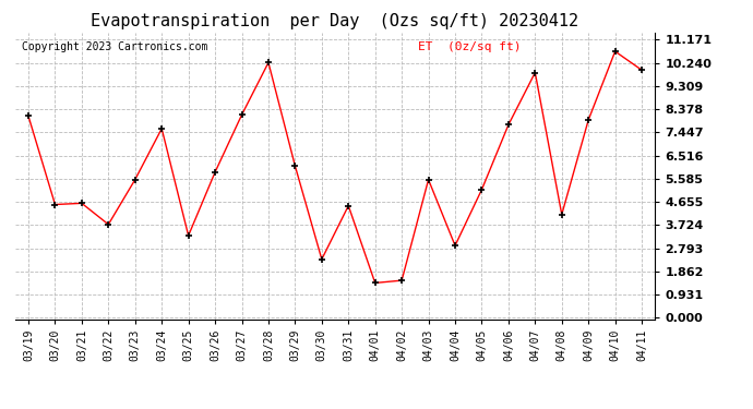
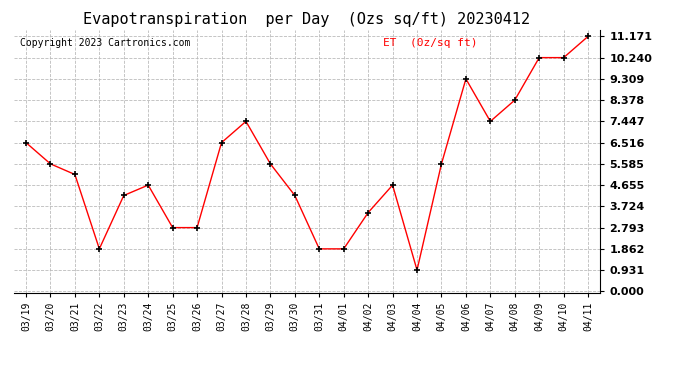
03/19: 8.10 -> 6.52
03/20: 4.55 -> 5.58
03/21: 4.60 -> 5.12
03/22: 3.75 -> 1.86
03/23: 5.55 -> 4.20
03/24: 7.60 -> 4.66
03/25: 3.30 -> 2.79
03/26: 5.85 -> 2.79
03/27: 8.15 -> 6.52
03/28: 10.25 -> 7.45
03/29: 6.10 -> 5.58
03/30: 2.35 -> 4.20
03/31: 4.50 -> 1.86
04/01: 1.40 -> 1.86
04/02: 1.50 -> 3.45
04/03: 5.55 -> 4.66
04/04: 2.90 -> 0.93
04/05: 5.15 -> 5.58
04/06: 7.75 -> 9.31
04/07: 9.85 -> 7.45
04/08: 4.15 -> 8.38
04/09: 7.95 -> 10.24
04/10: 10.70 -> 10.24
04/11: 9.95 -> 11.17
